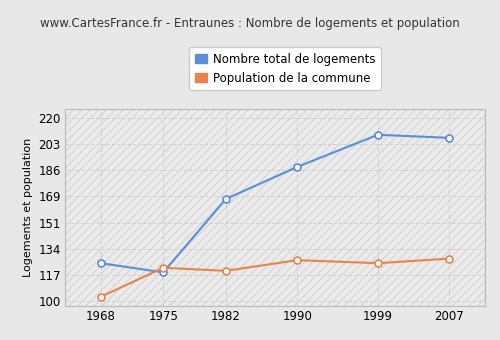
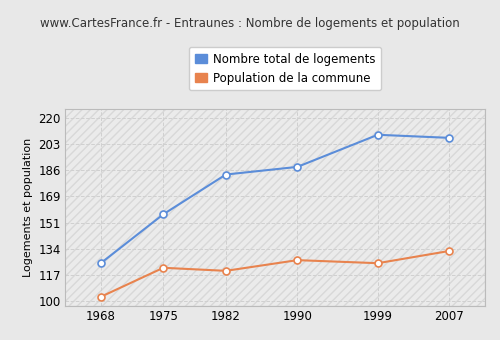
Nombre total de logements/1975: 119 -> 157
Nombre total de logements/1982: 167 -> 183
Population de la commune/2007: 128 -> 133
